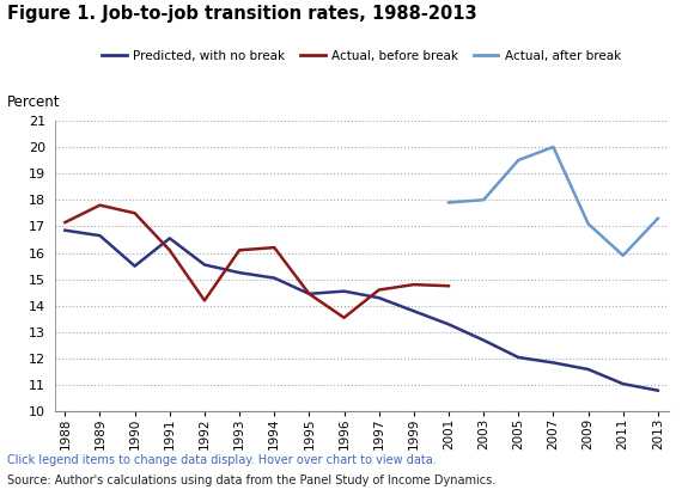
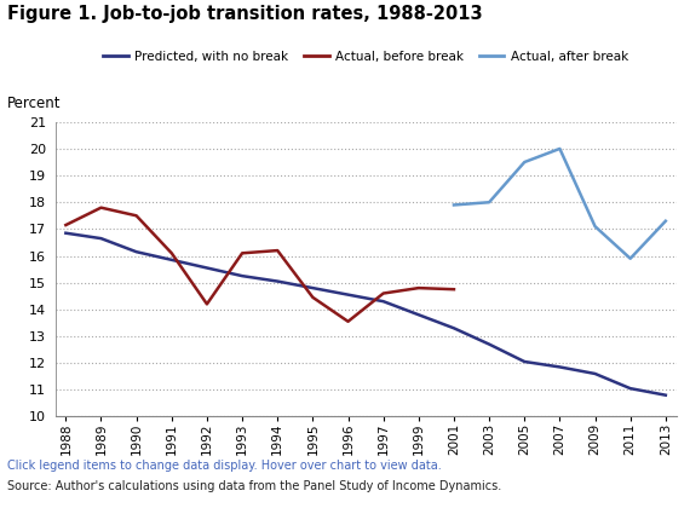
Predicted, with no break/1990: 15.50 -> 16.15
Predicted, with no break/1991: 16.55 -> 15.85
Predicted, with no break/1995: 14.45 -> 14.80
